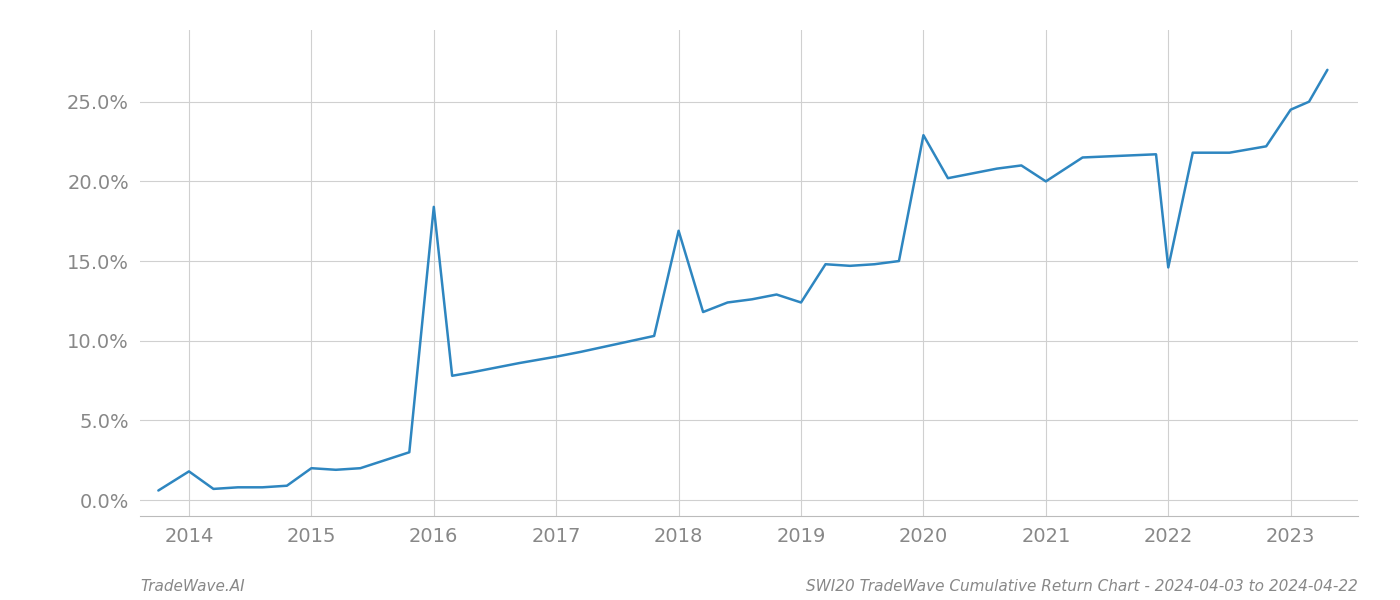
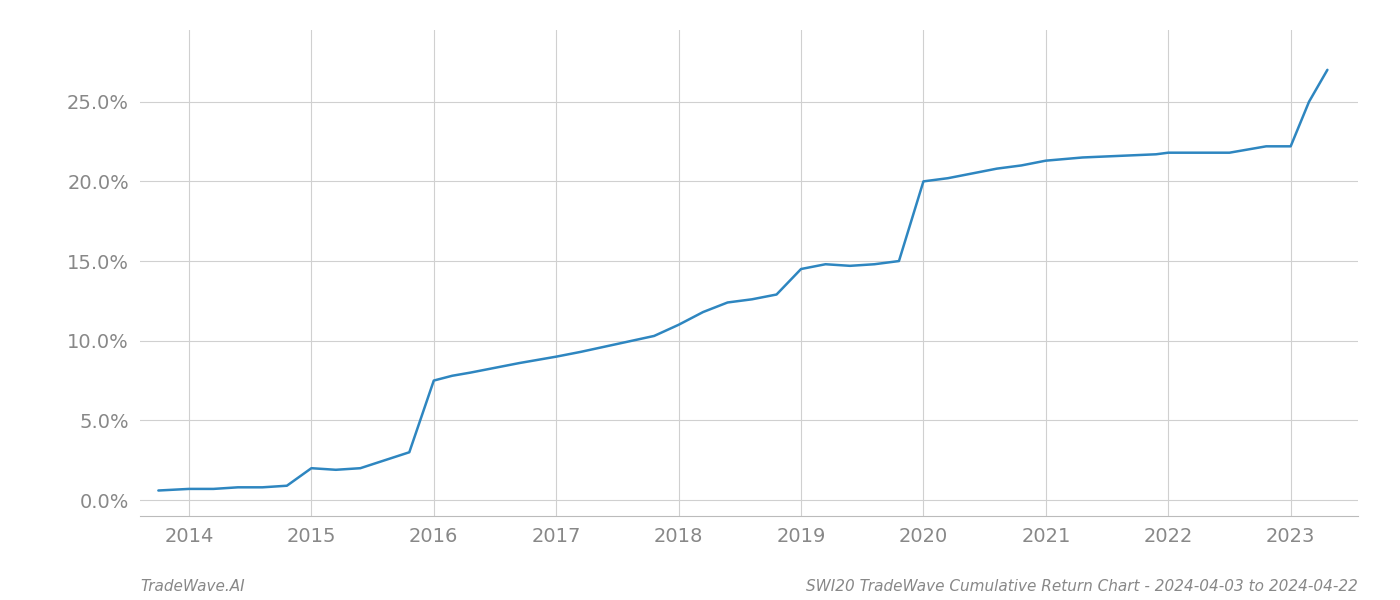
2014: 1.8% -> 0.7%
2016: 18.4% -> 7.5%
2018: 16.9% -> 11.0%
2019: 12.4% -> 14.5%
2020: 22.9% -> 20.0%
2021: 20.0% -> 21.3%
2022: 14.6% -> 21.8%
2023: 24.5% -> 22.2%
